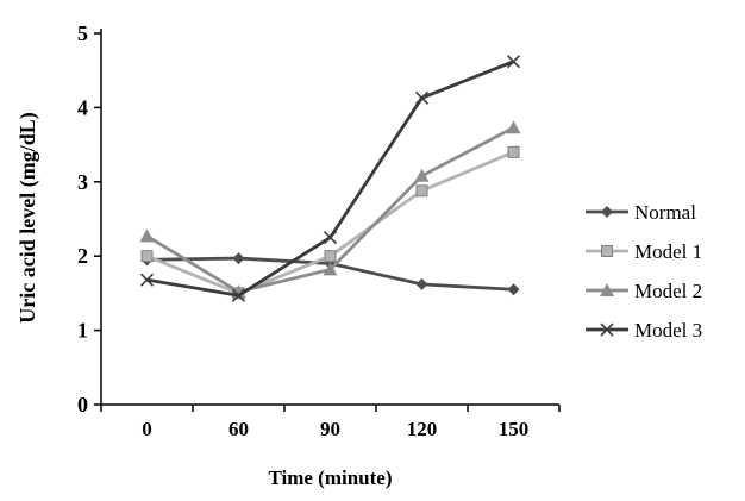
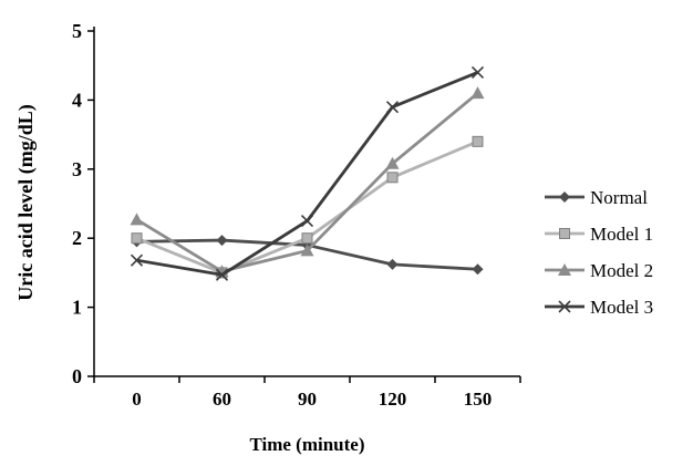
Model 3/120: 4.1 -> 3.9
Model 2/150: 3.7 -> 4.1
Model 3/150: 4.6 -> 4.4
